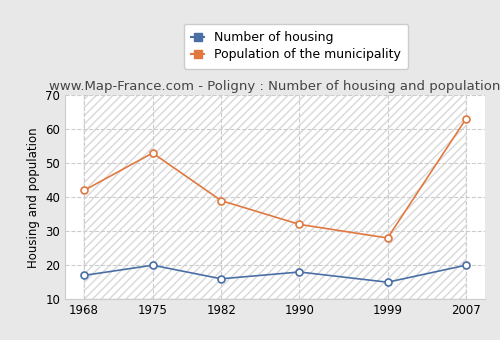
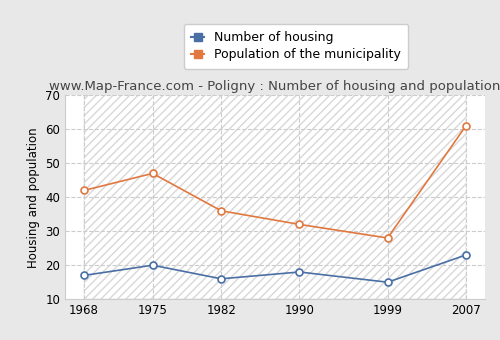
Population of the municipality/1975: 53 -> 47
Population of the municipality/1982: 39 -> 36
Number of housing/2007: 20 -> 23
Population of the municipality/2007: 63 -> 61
